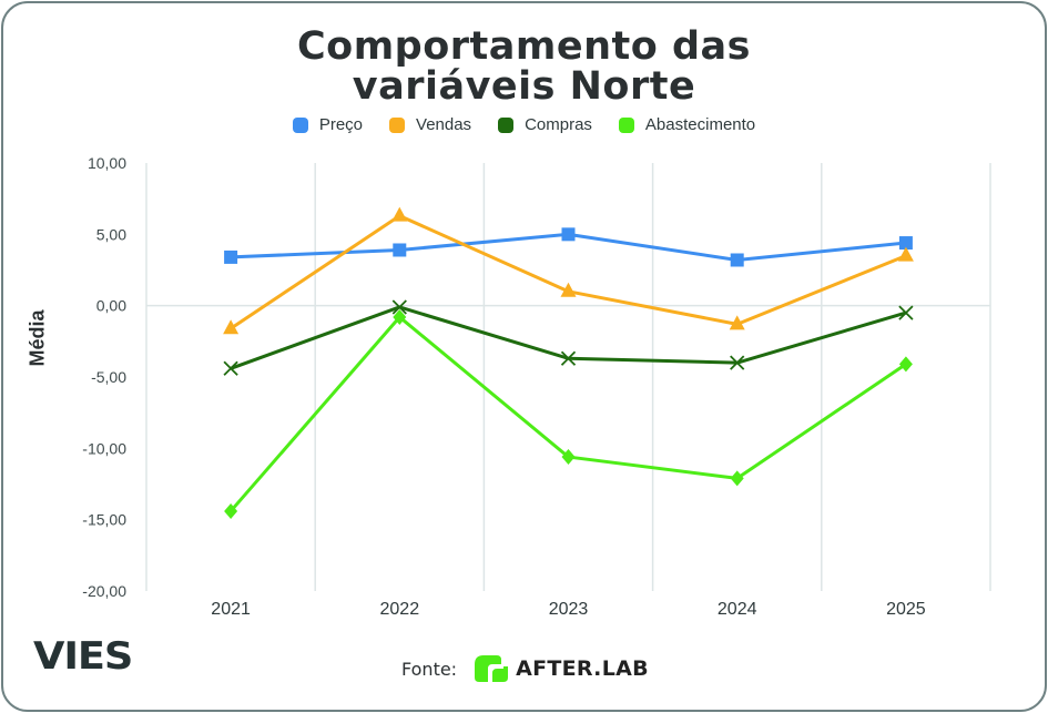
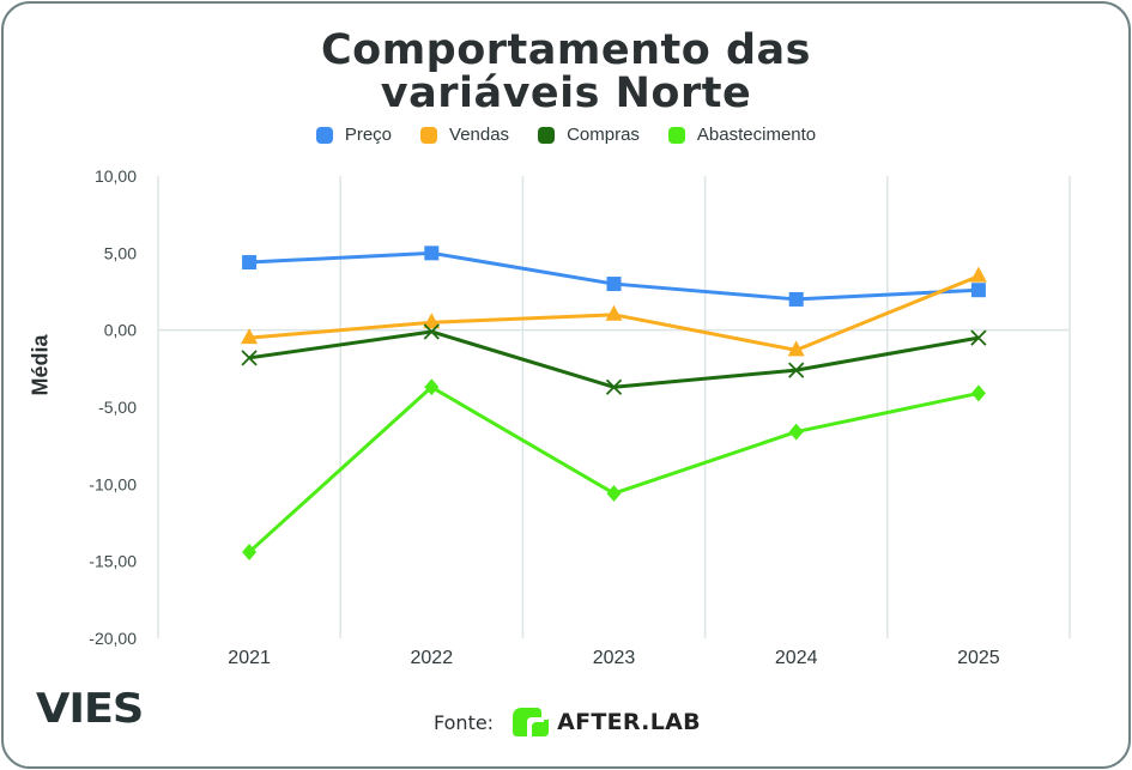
Preço/2021: 3,4 -> 4,4
Vendas/2021: -1,6 -> -0,5
Compras/2021: -4,4 -> -1,8
Preço/2022: 3,9 -> 5,0
Vendas/2022: 6,3 -> 0,5
Abastecimento/2022: -0,8 -> -3,7
Preço/2023: 5,0 -> 3,0
Preço/2024: 3,2 -> 2,0
Compras/2024: -4,0 -> -2,6
Abastecimento/2024: -12,1 -> -6,6
Preço/2025: 4,4 -> 2,6
